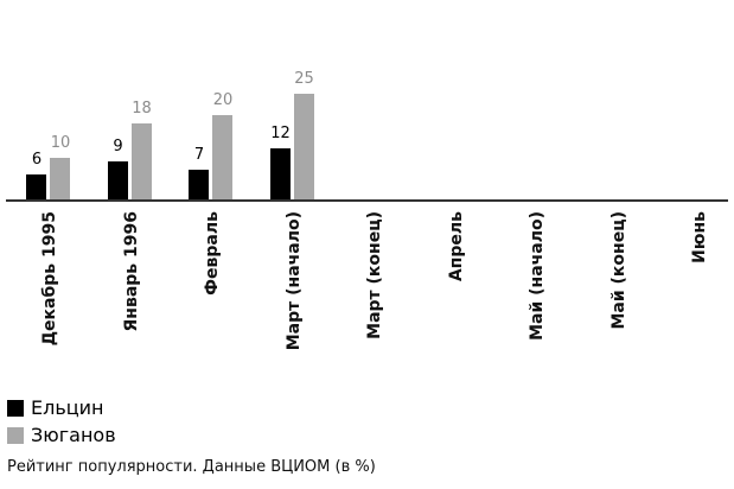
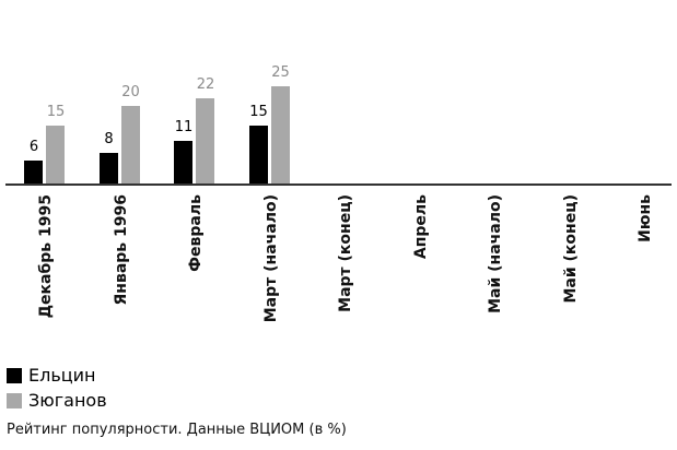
Зюганов/Декабрь 1995: 10 -> 15
Ельцин/Январь 1996: 9 -> 8
Зюганов/Январь 1996: 18 -> 20
Ельцин/Февраль: 7 -> 11
Зюганов/Февраль: 20 -> 22
Ельцин/Март (начало): 12 -> 15
